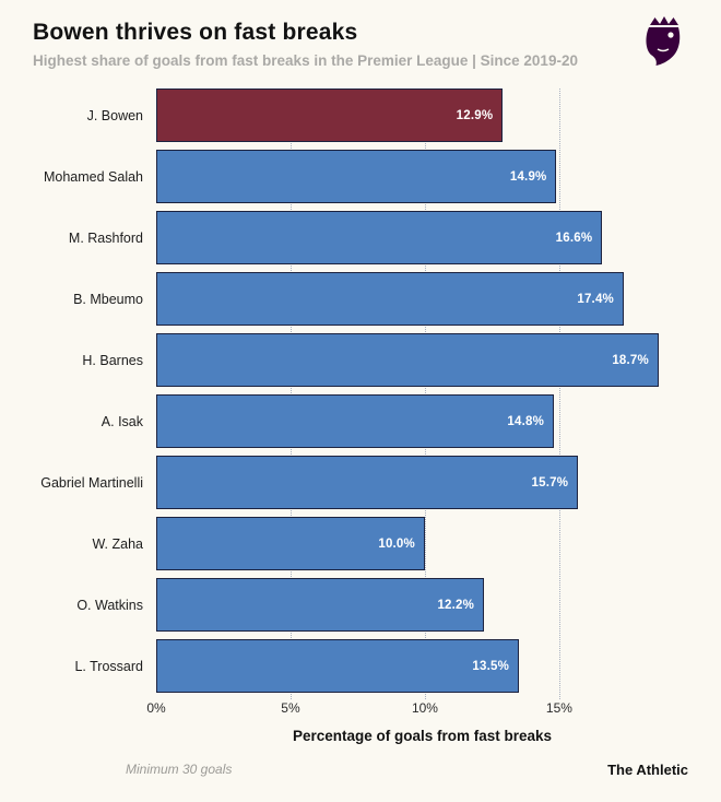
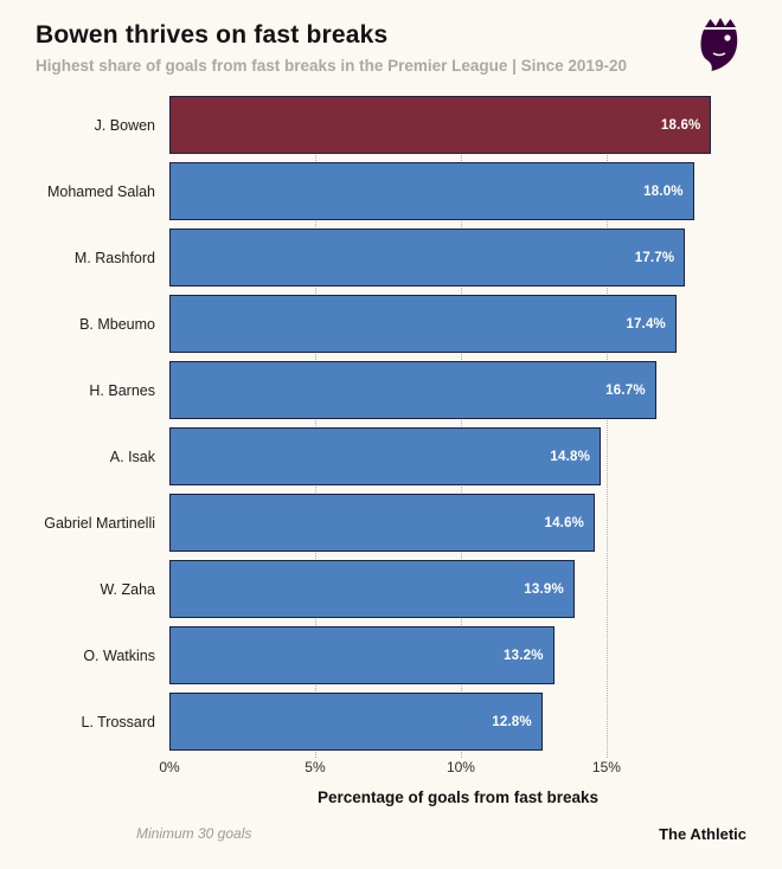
J. Bowen: 12.9% -> 18.6%
Mohamed Salah: 14.9% -> 18.0%
M. Rashford: 16.6% -> 17.7%
H. Barnes: 18.7% -> 16.7%
Gabriel Martinelli: 15.7% -> 14.6%
W. Zaha: 10.0% -> 13.9%
O. Watkins: 12.2% -> 13.2%
L. Trossard: 13.5% -> 12.8%
